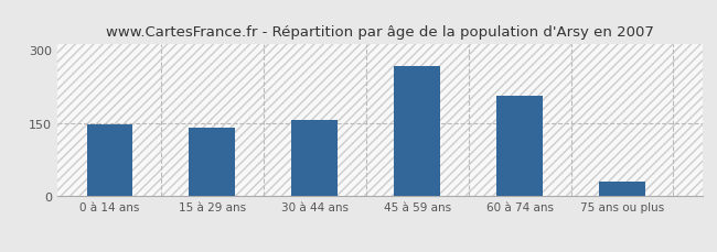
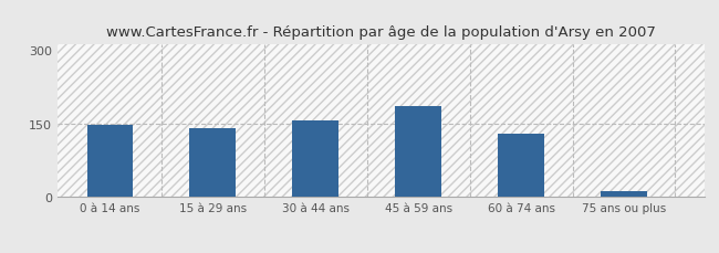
45 à 59 ans: 265 -> 185
60 à 74 ans: 205 -> 130
75 ans ou plus: 30 -> 13
